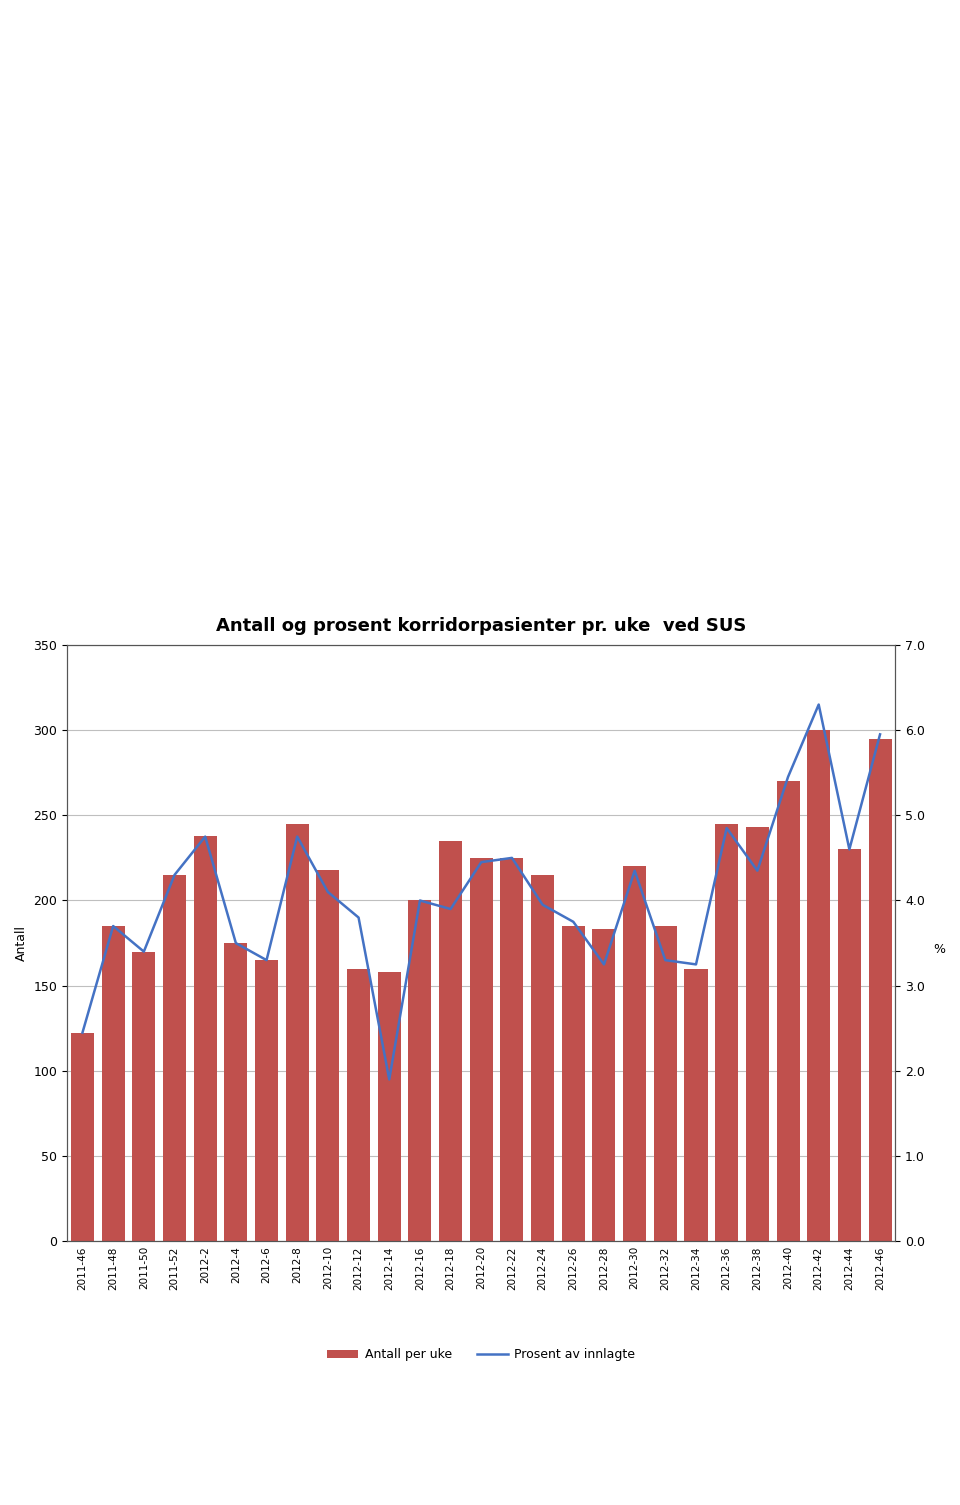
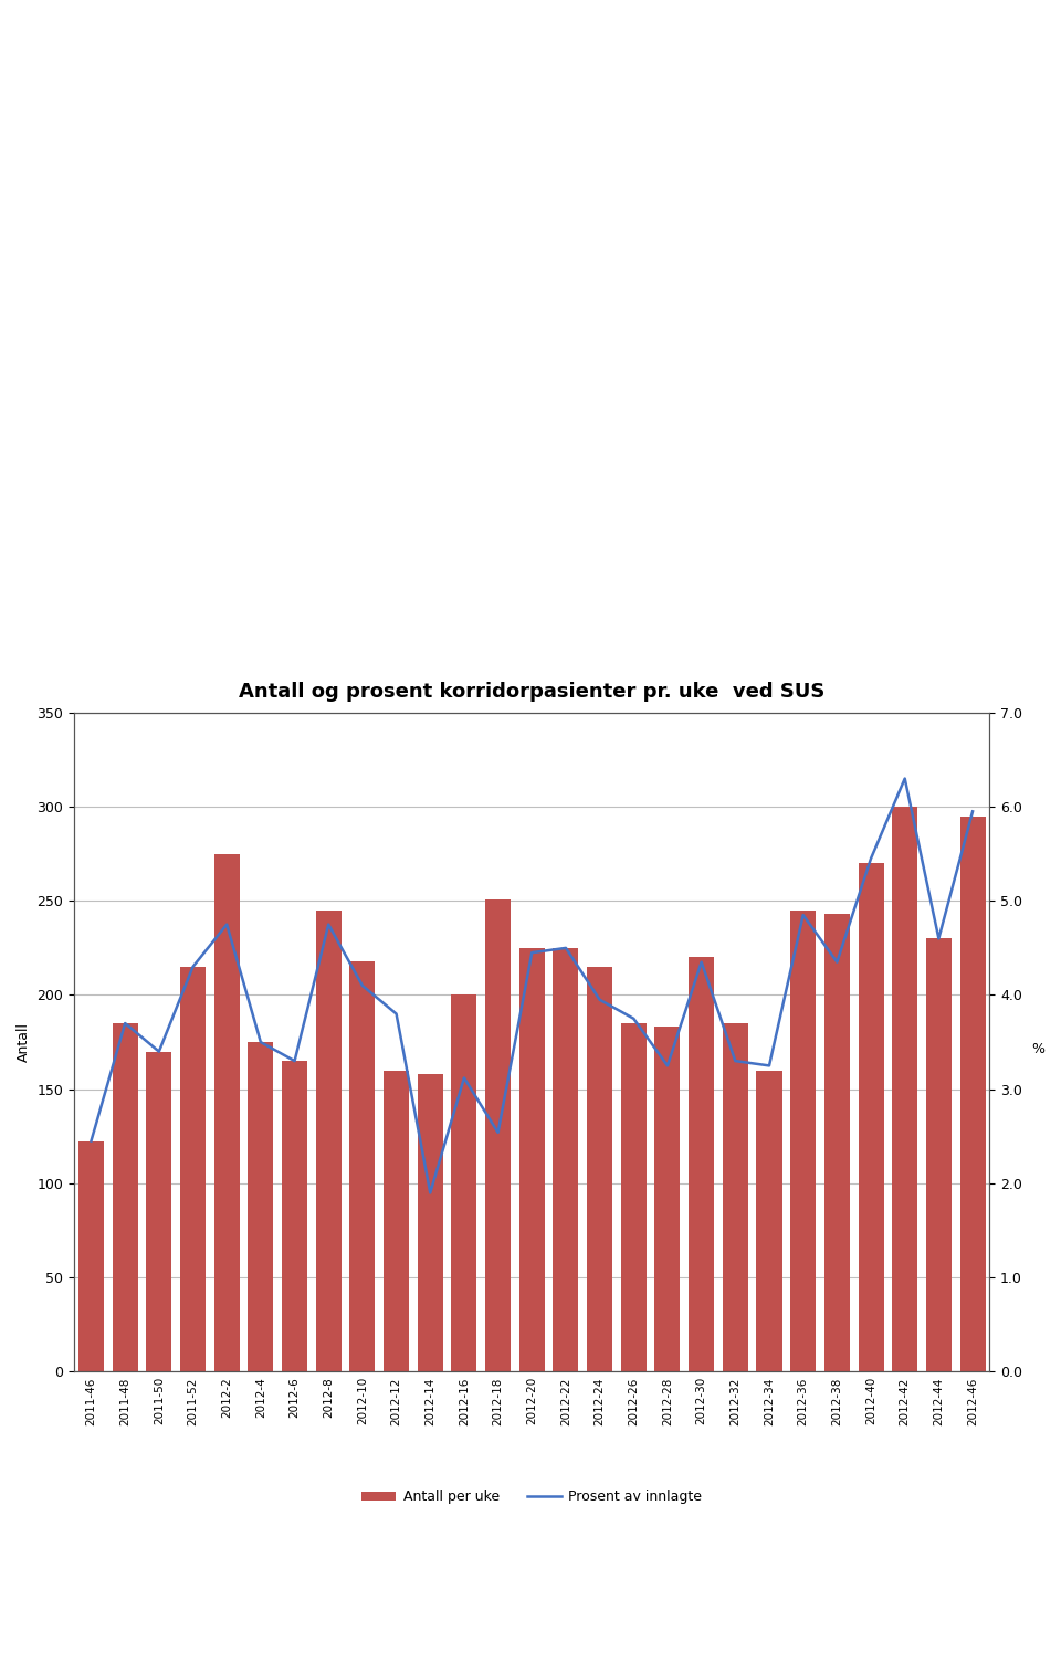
Antall per uke/2012-2: 238 -> 275
Prosent av innlagte/2012-16: 4.00 -> 3.12
Antall per uke/2012-18: 235 -> 251
Prosent av innlagte/2012-18: 3.90 -> 2.54
